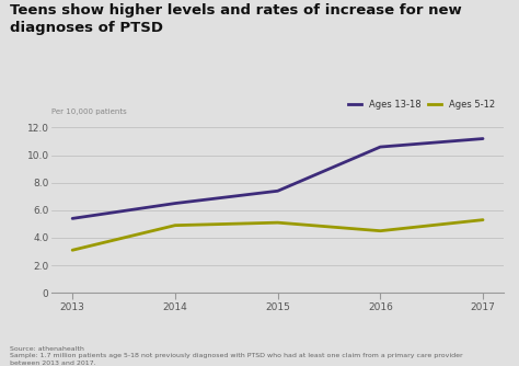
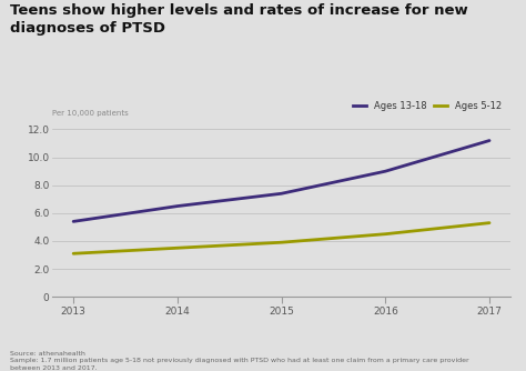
Ages 5-12/2014: 4.9 -> 3.5
Ages 5-12/2015: 5.1 -> 3.9
Ages 13-18/2016: 10.6 -> 9.0
